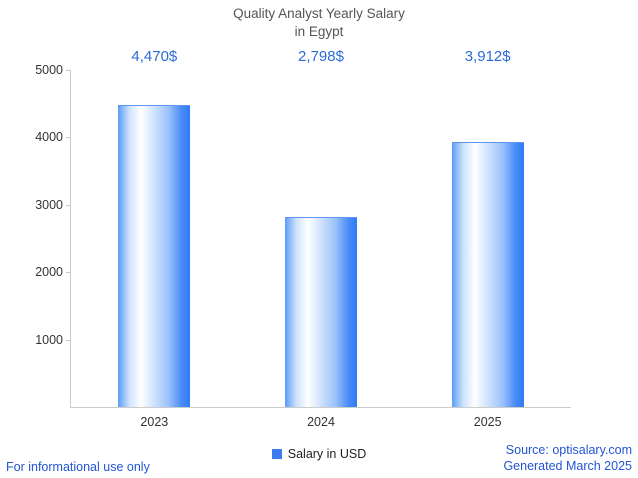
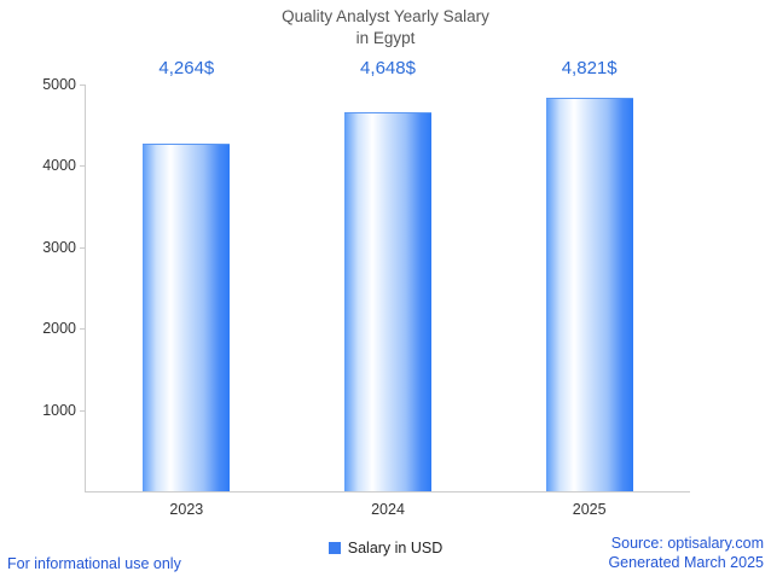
2023: 4,470 -> 4,264
2024: 2,798 -> 4,648
2025: 3,912 -> 4,821
